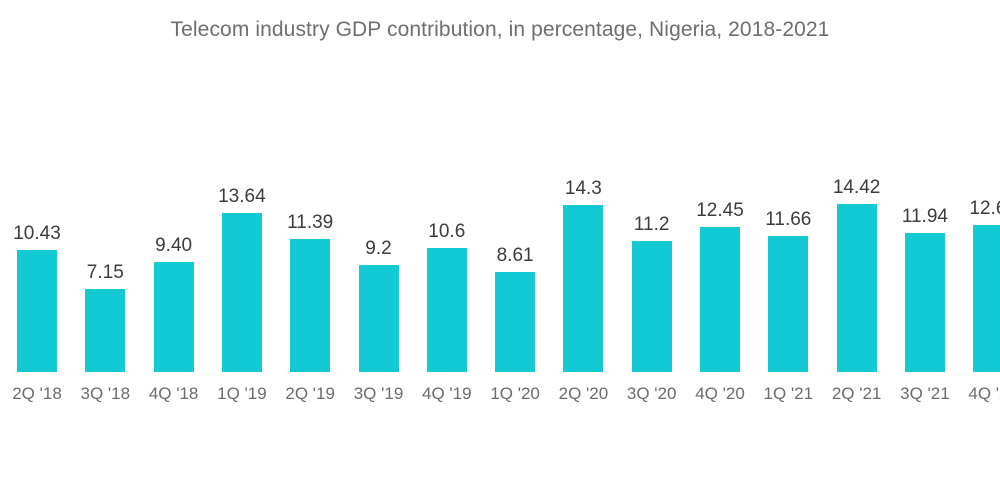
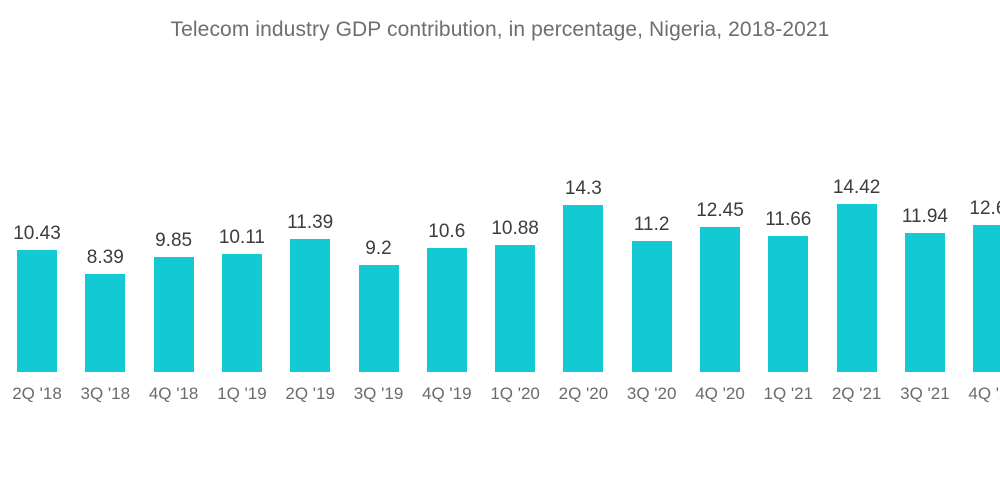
3Q '18: 7.15 -> 8.39
4Q '18: 9.40 -> 9.85
1Q '19: 13.64 -> 10.11
1Q '20: 8.61 -> 10.88
